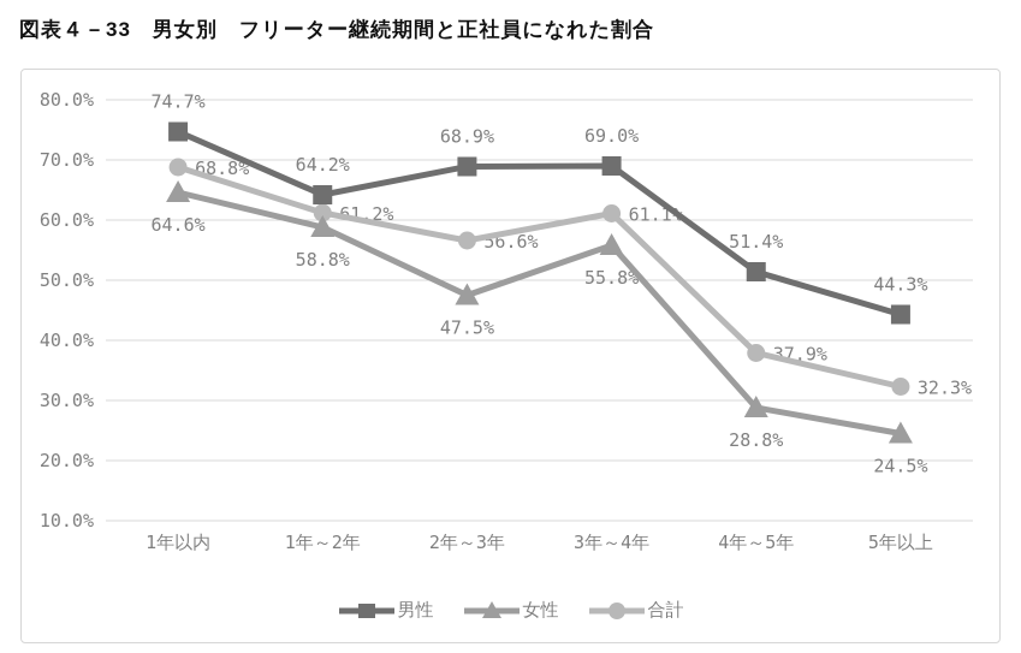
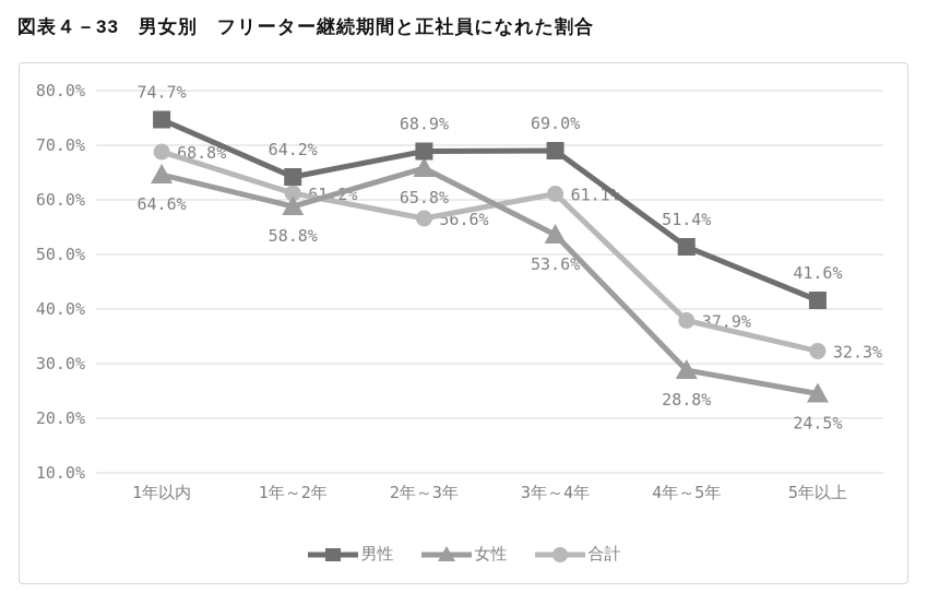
女性/2年～3年: 47.5% -> 65.8%
女性/3年～4年: 55.8% -> 53.6%
男性/5年以上: 44.3% -> 41.6%
